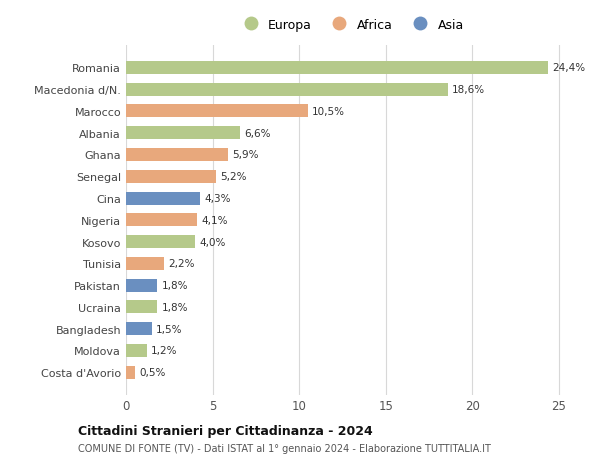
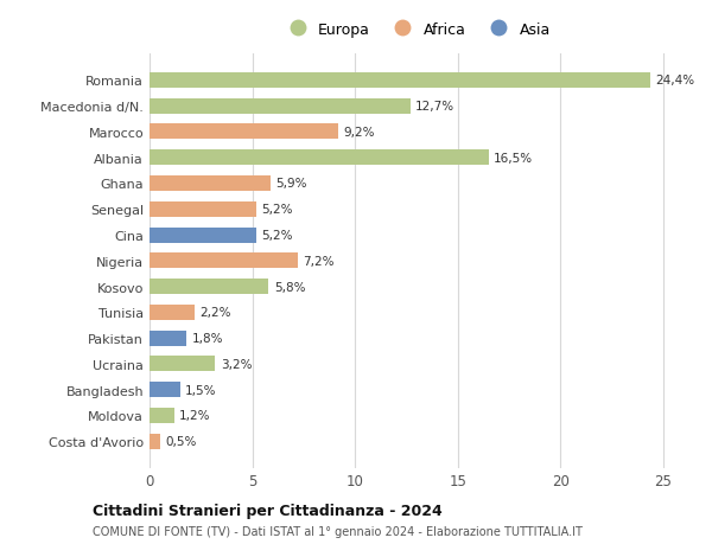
Macedonia d/N.: 18,6% -> 12,7%
Marocco: 10,5% -> 9,2%
Albania: 6,6% -> 16,5%
Cina: 4,3% -> 5,2%
Nigeria: 4,1% -> 7,2%
Kosovo: 4,0% -> 5,8%
Ucraina: 1,8% -> 3,2%
